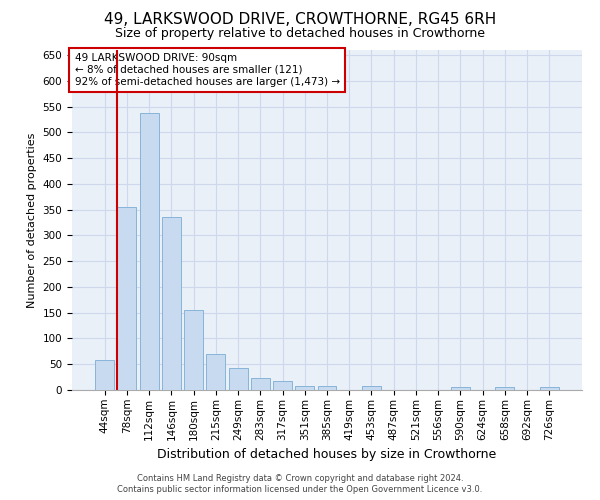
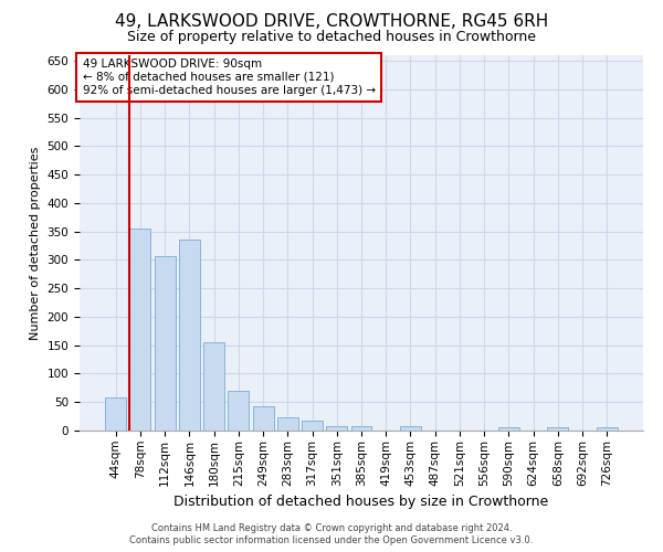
112sqm: 537 -> 306
